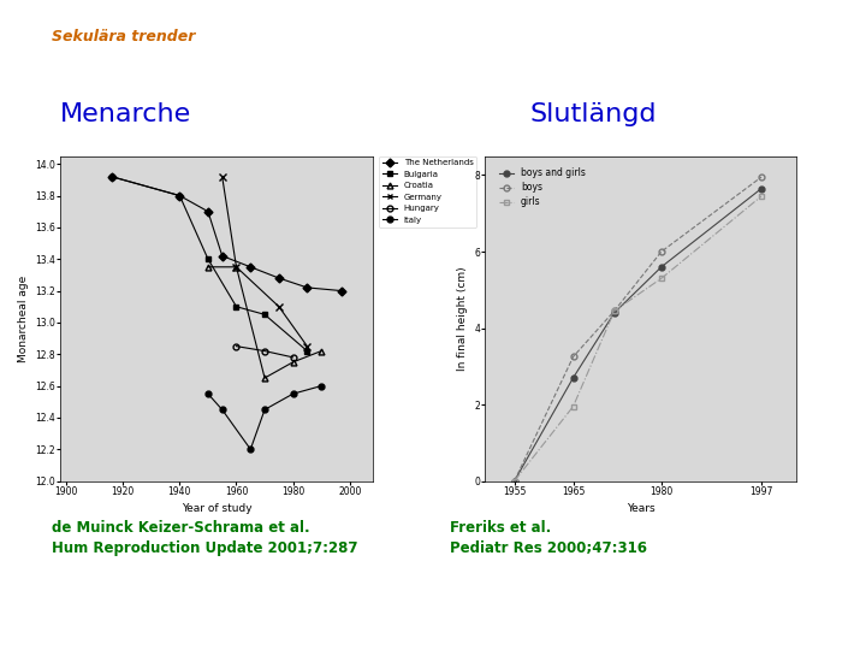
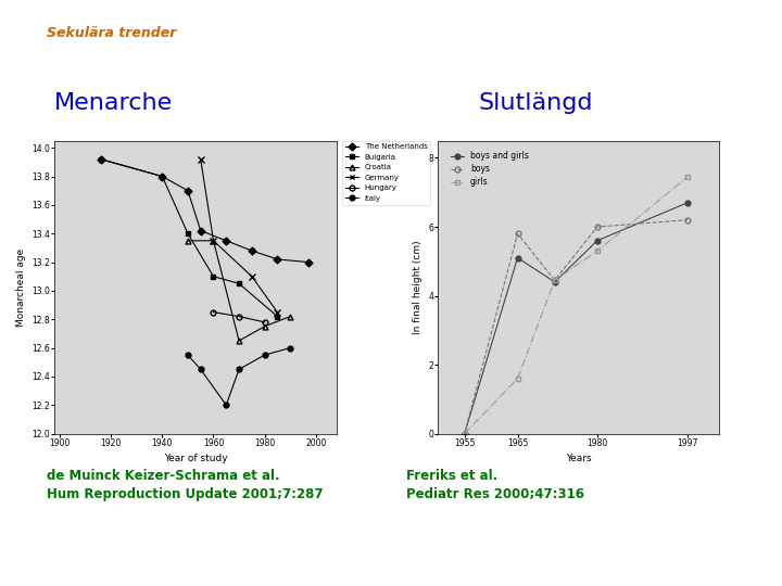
boys and girls/1965: 2.70 -> 5.10
boys/1965: 3.25 -> 5.80
girls/1965: 1.95 -> 1.60
boys and girls/1997: 7.65 -> 6.70
boys/1997: 7.95 -> 6.20
